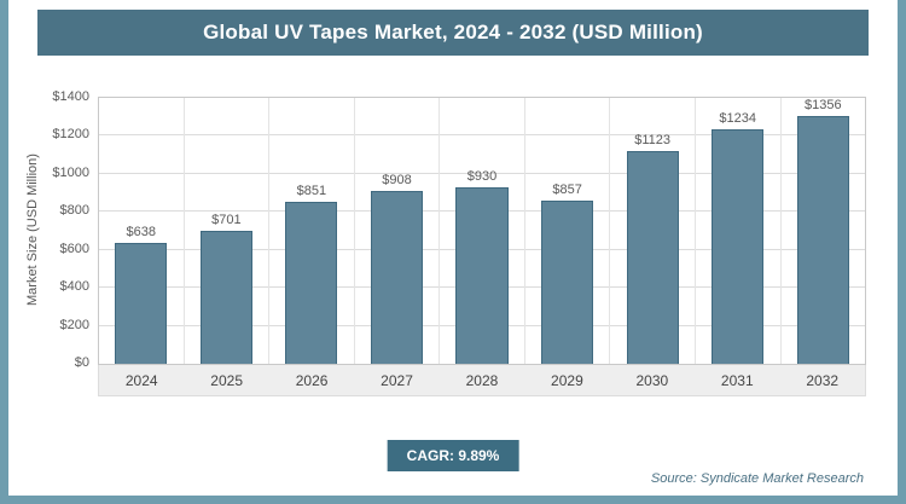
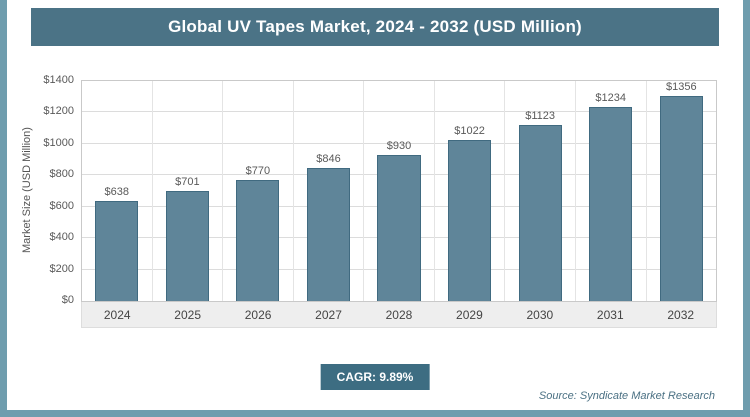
2026: $851 -> $770
2027: $908 -> $846
2029: $857 -> $1022
